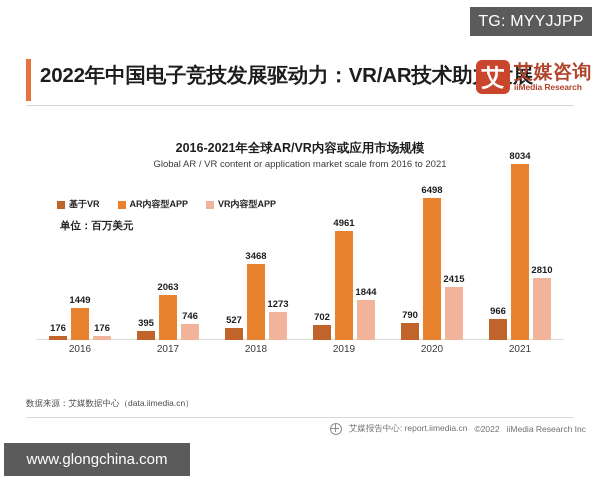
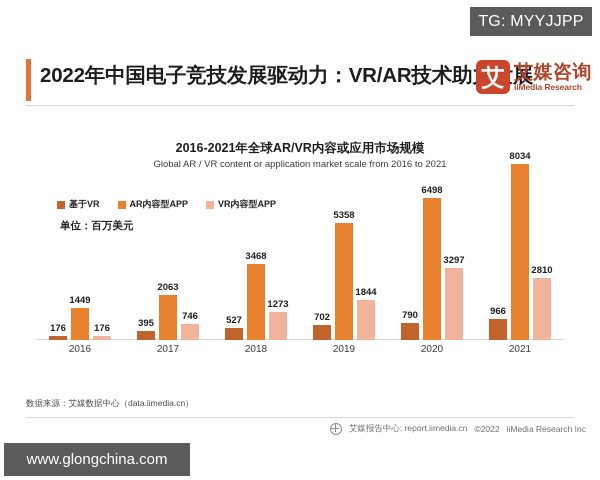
AR内容型APP/2019: 4961 -> 5358
VR内容型APP/2020: 2415 -> 3297
